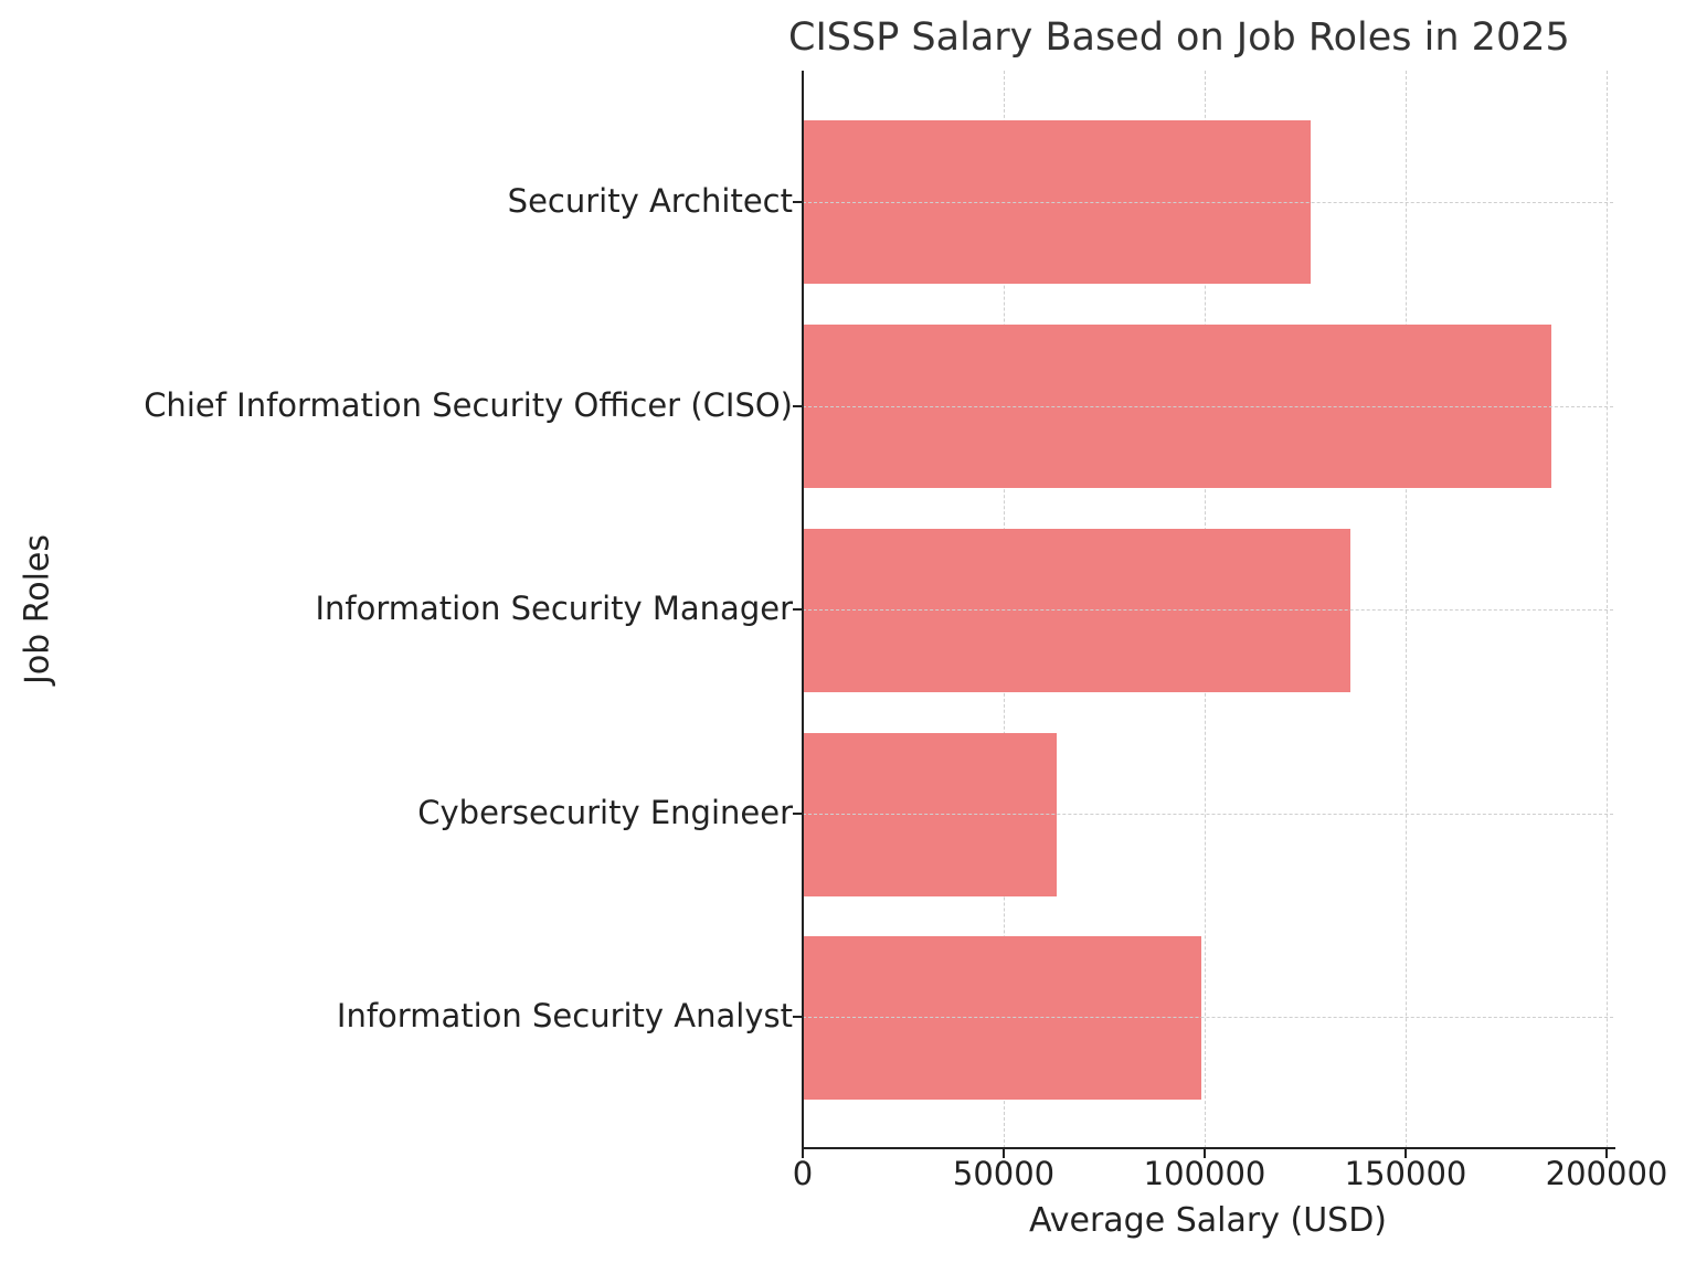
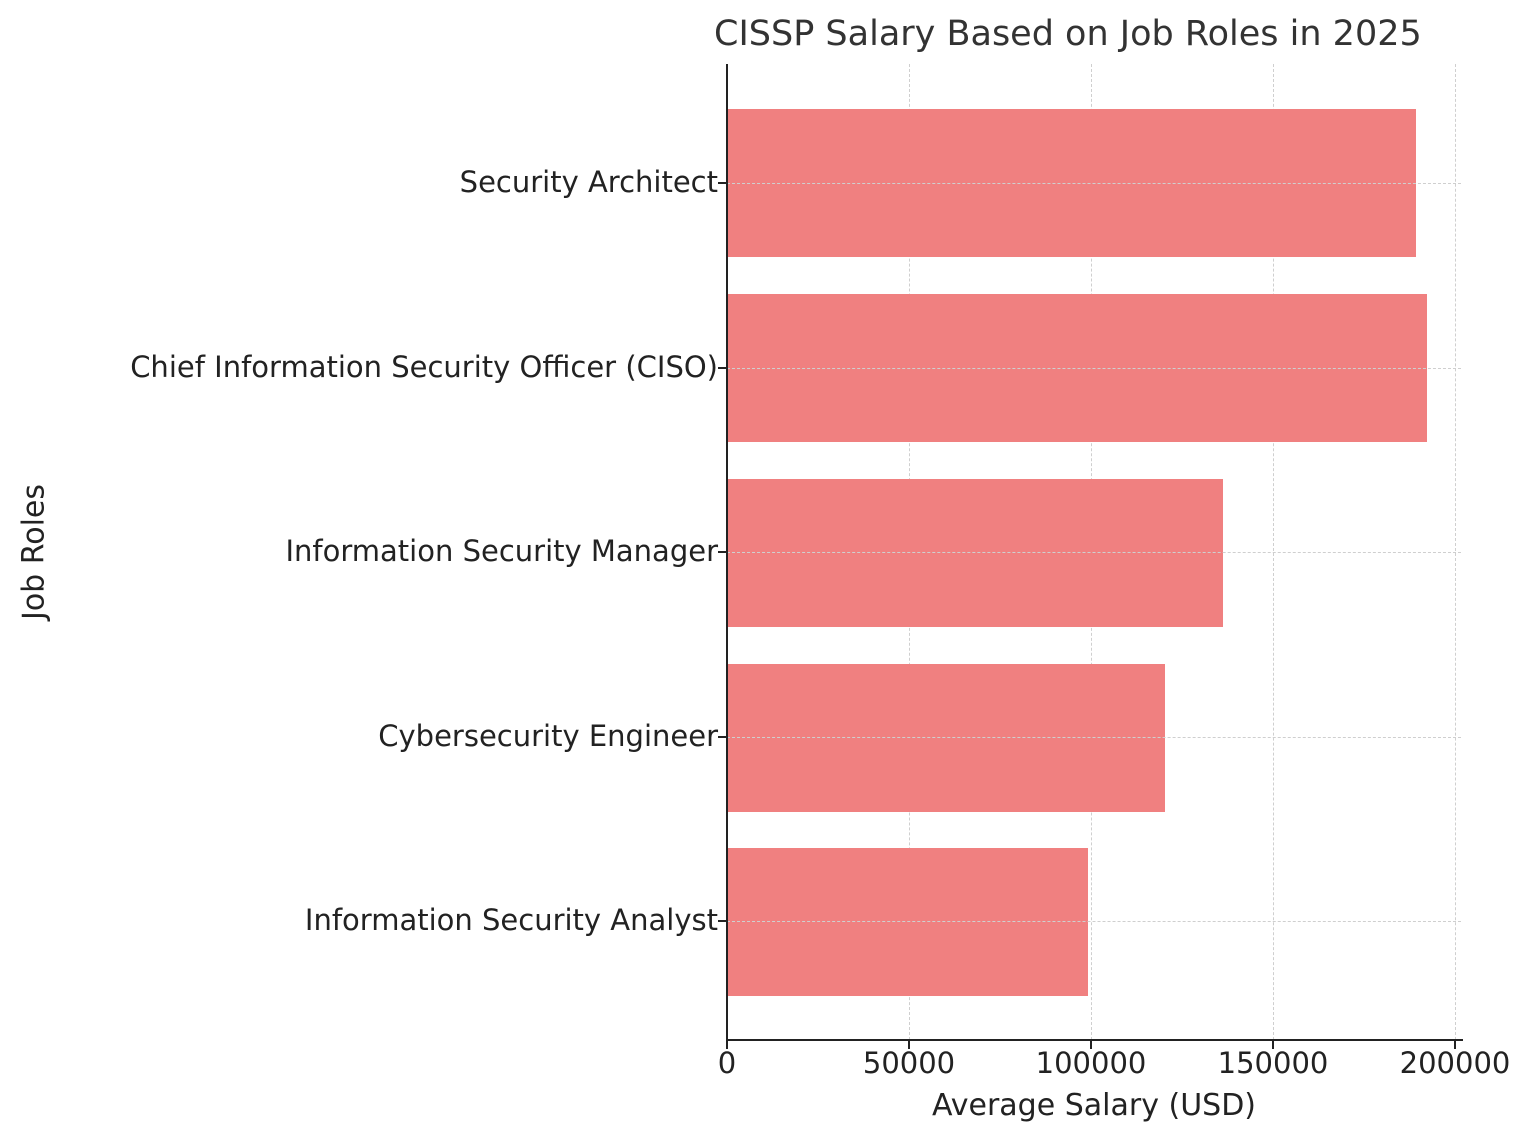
Security Architect: 126000 -> 189000
Chief Information Security Officer (CISO): 186000 -> 192000
Cybersecurity Engineer: 63000 -> 120000
